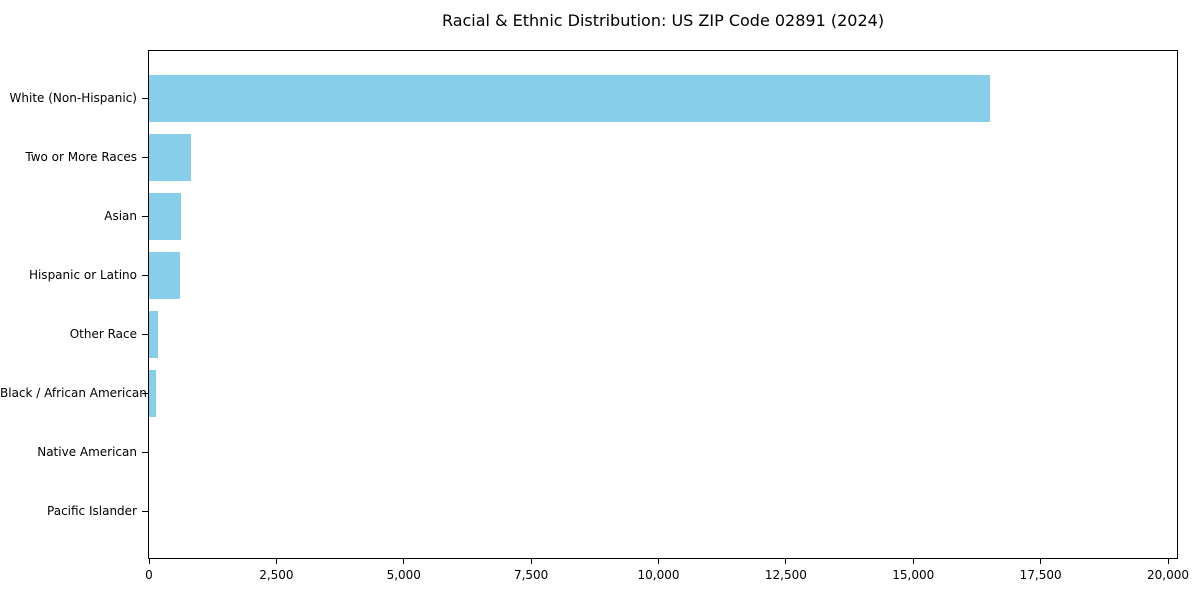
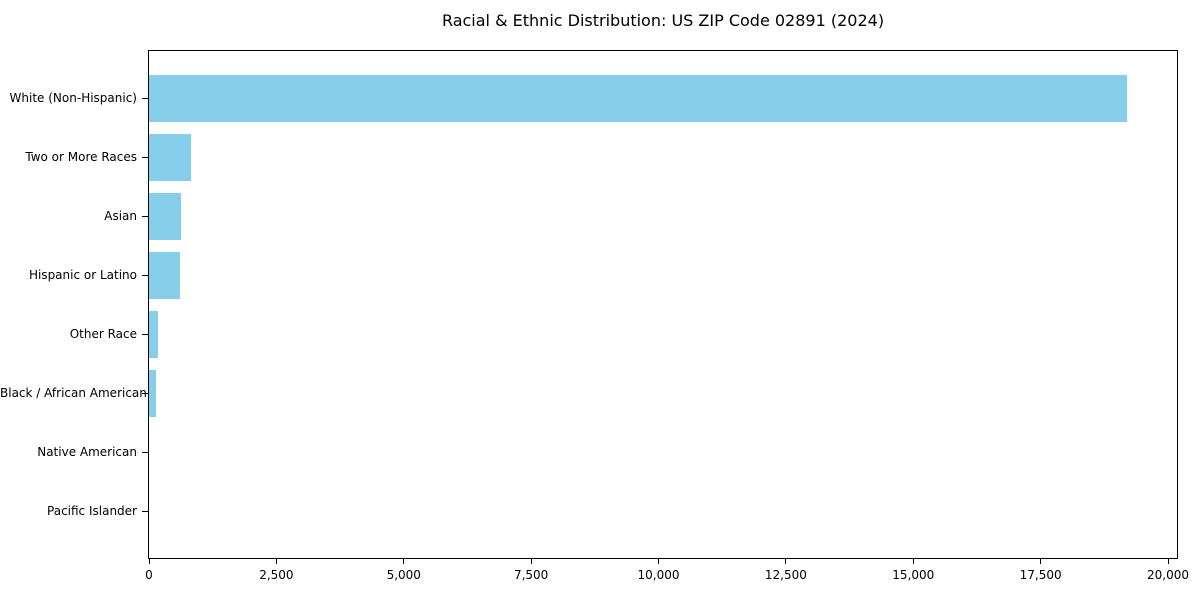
White (Non-Hispanic): 16500 -> 19200
